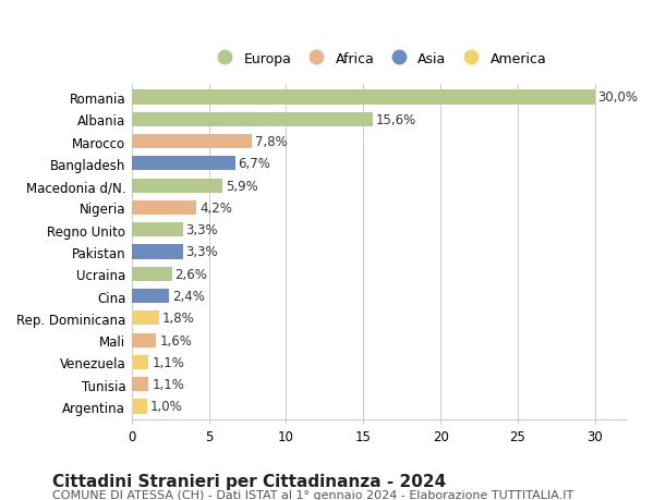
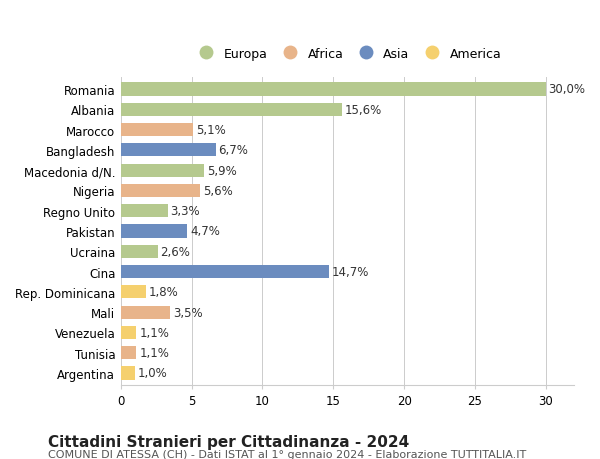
Marocco: 7,8% -> 5,1%
Nigeria: 4,2% -> 5,6%
Pakistan: 3,3% -> 4,7%
Cina: 2,4% -> 14,7%
Mali: 1,6% -> 3,5%
